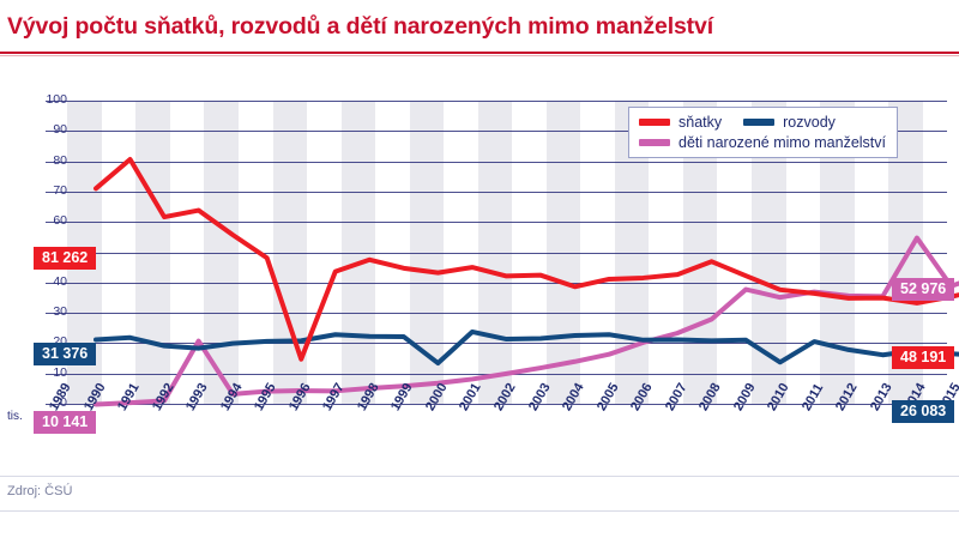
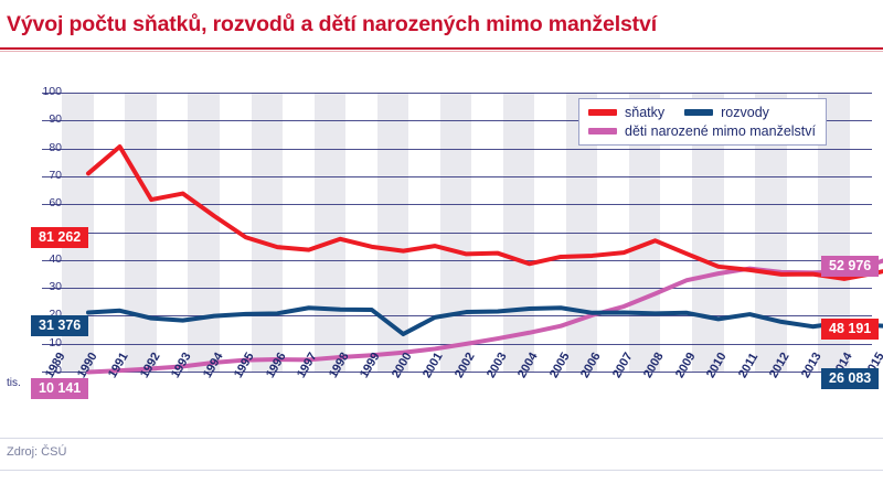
děti narozené mimo manželství/1992: 31 -> 12
sňatky/1995: 25 -> 55
rozvody/2000: 34 -> 30
děti narozené mimo manželství/2008: 48 -> 43
rozvody/2009: 24 -> 29
děti narozené mimo manželství/2013: 65 -> 46
